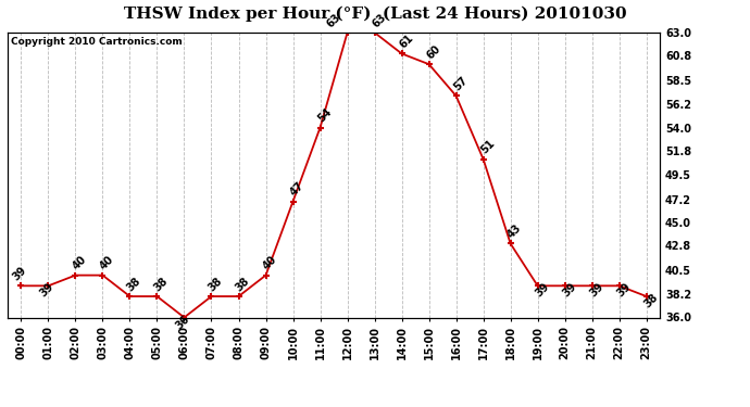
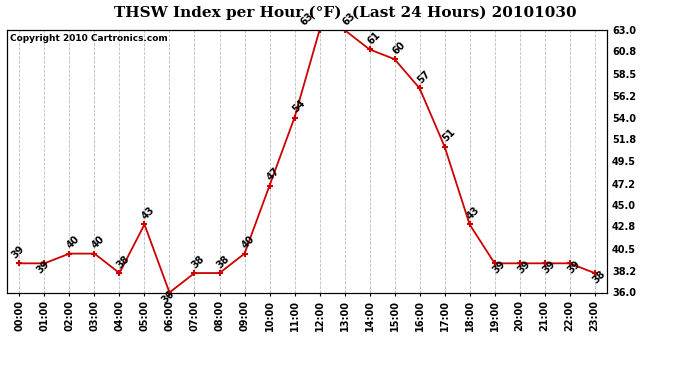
05:00: 38 -> 43
